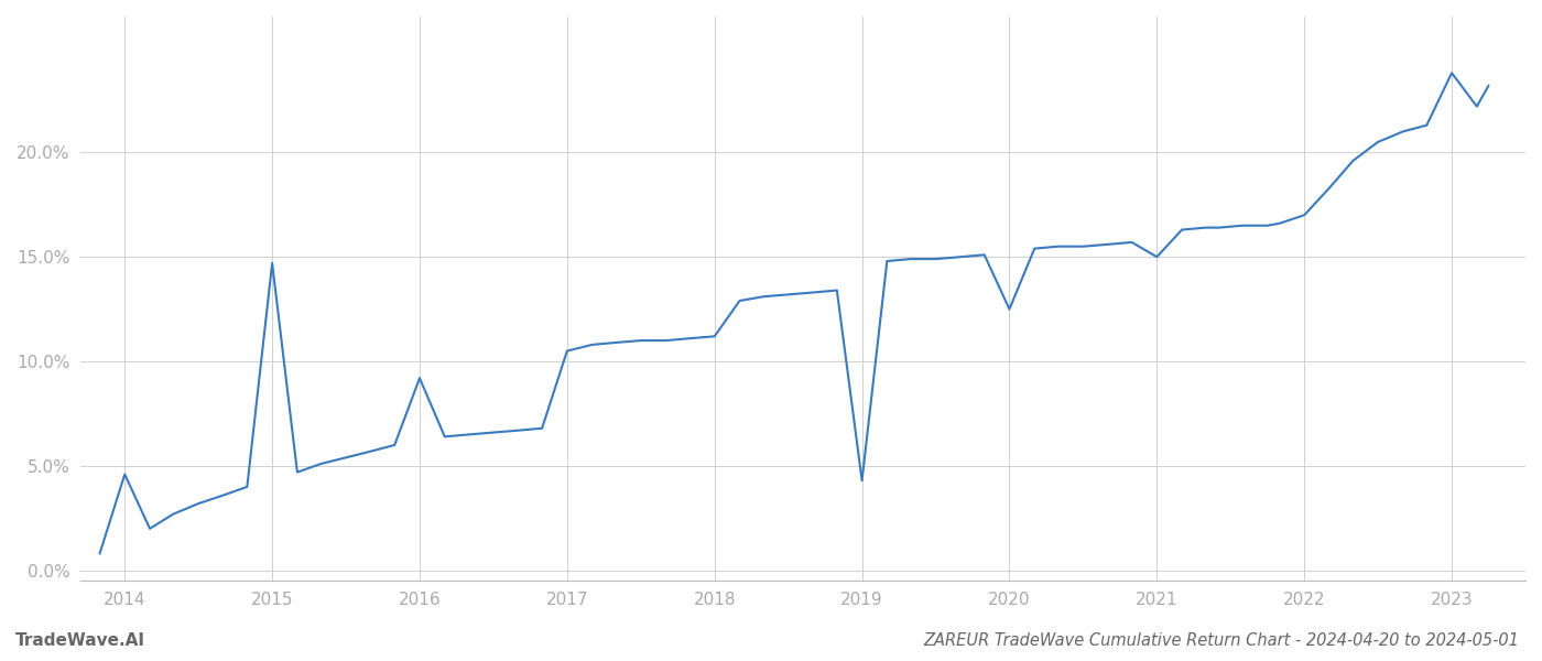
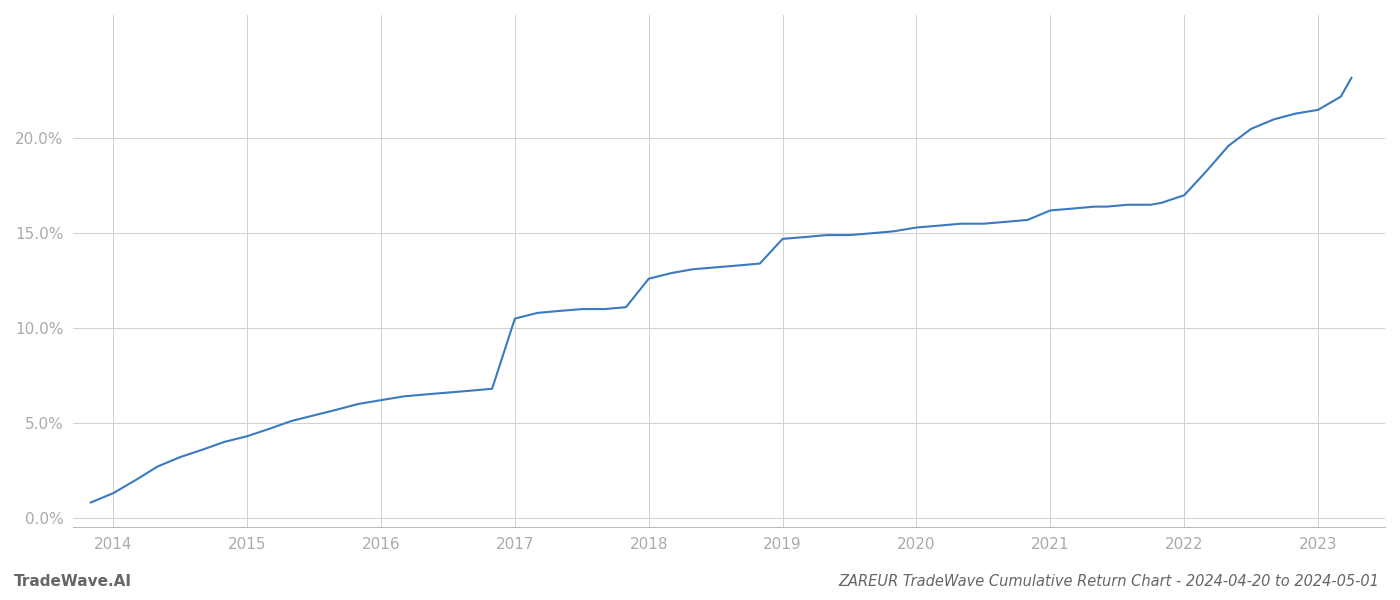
2014: 4.6% -> 1.3%
2015: 14.7% -> 4.3%
2016: 9.2% -> 6.2%
2018: 11.2% -> 12.6%
2019: 4.3% -> 14.7%
2020: 12.5% -> 15.3%
2021: 15.0% -> 16.2%
2023: 23.8% -> 21.5%
